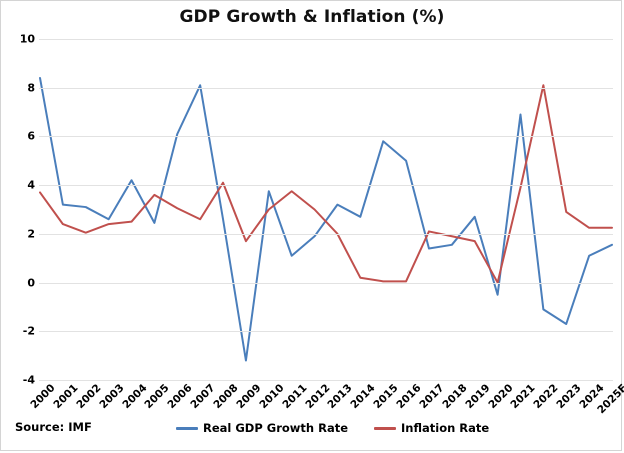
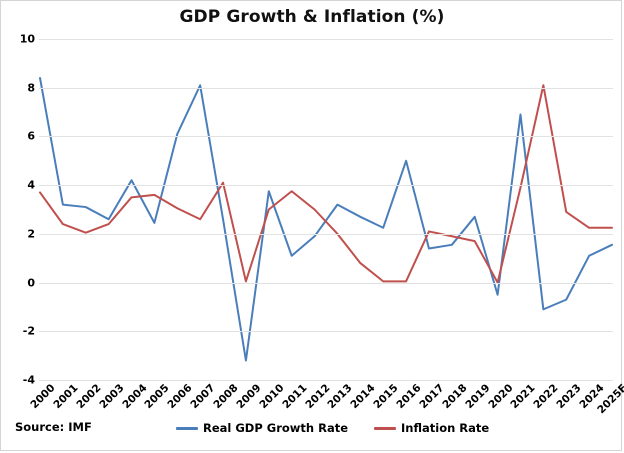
Inflation Rate/2004: 2.5 -> 3.5
Inflation Rate/2009: 1.7 -> 0.1
Inflation Rate/2014: 0.2 -> 0.8
Real GDP Growth Rate/2015: 5.8 -> 2.2
Real GDP Growth Rate/2023: -1.7 -> -0.7
